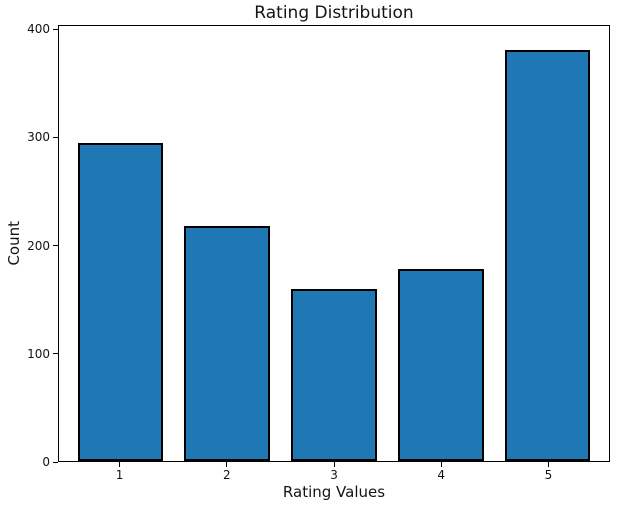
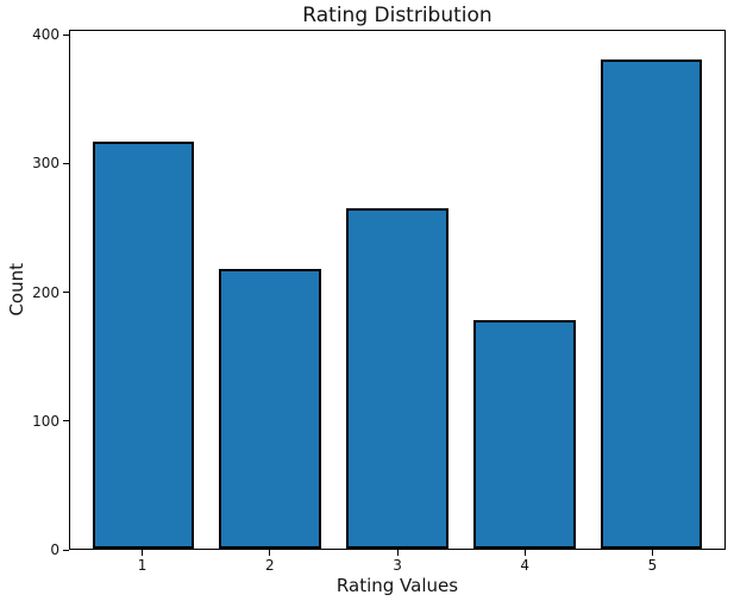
1: 295 -> 318
3: 160 -> 266
